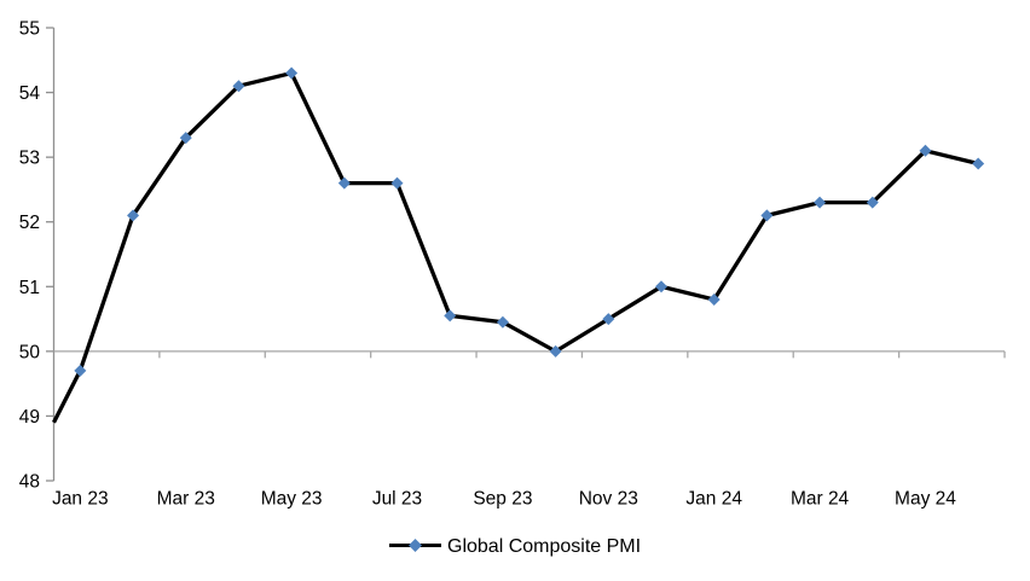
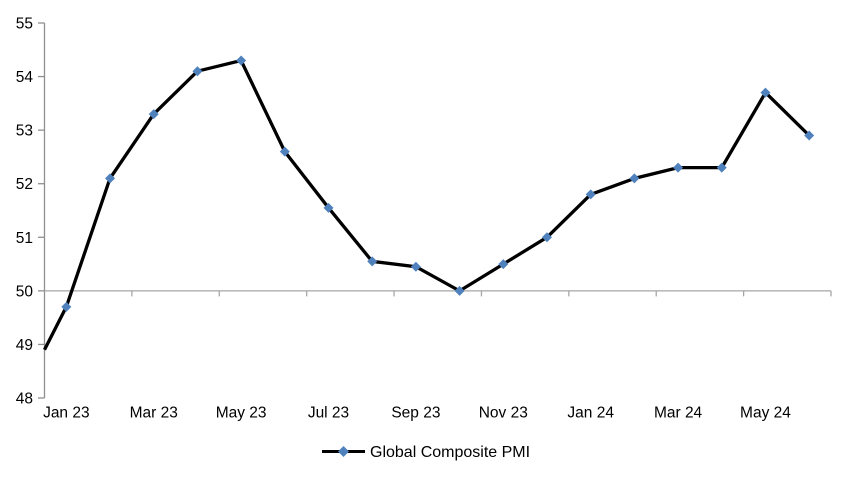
Jul 23: 52.6 -> 51.5
Jan 24: 50.8 -> 51.8
May 24: 53.1 -> 53.7
